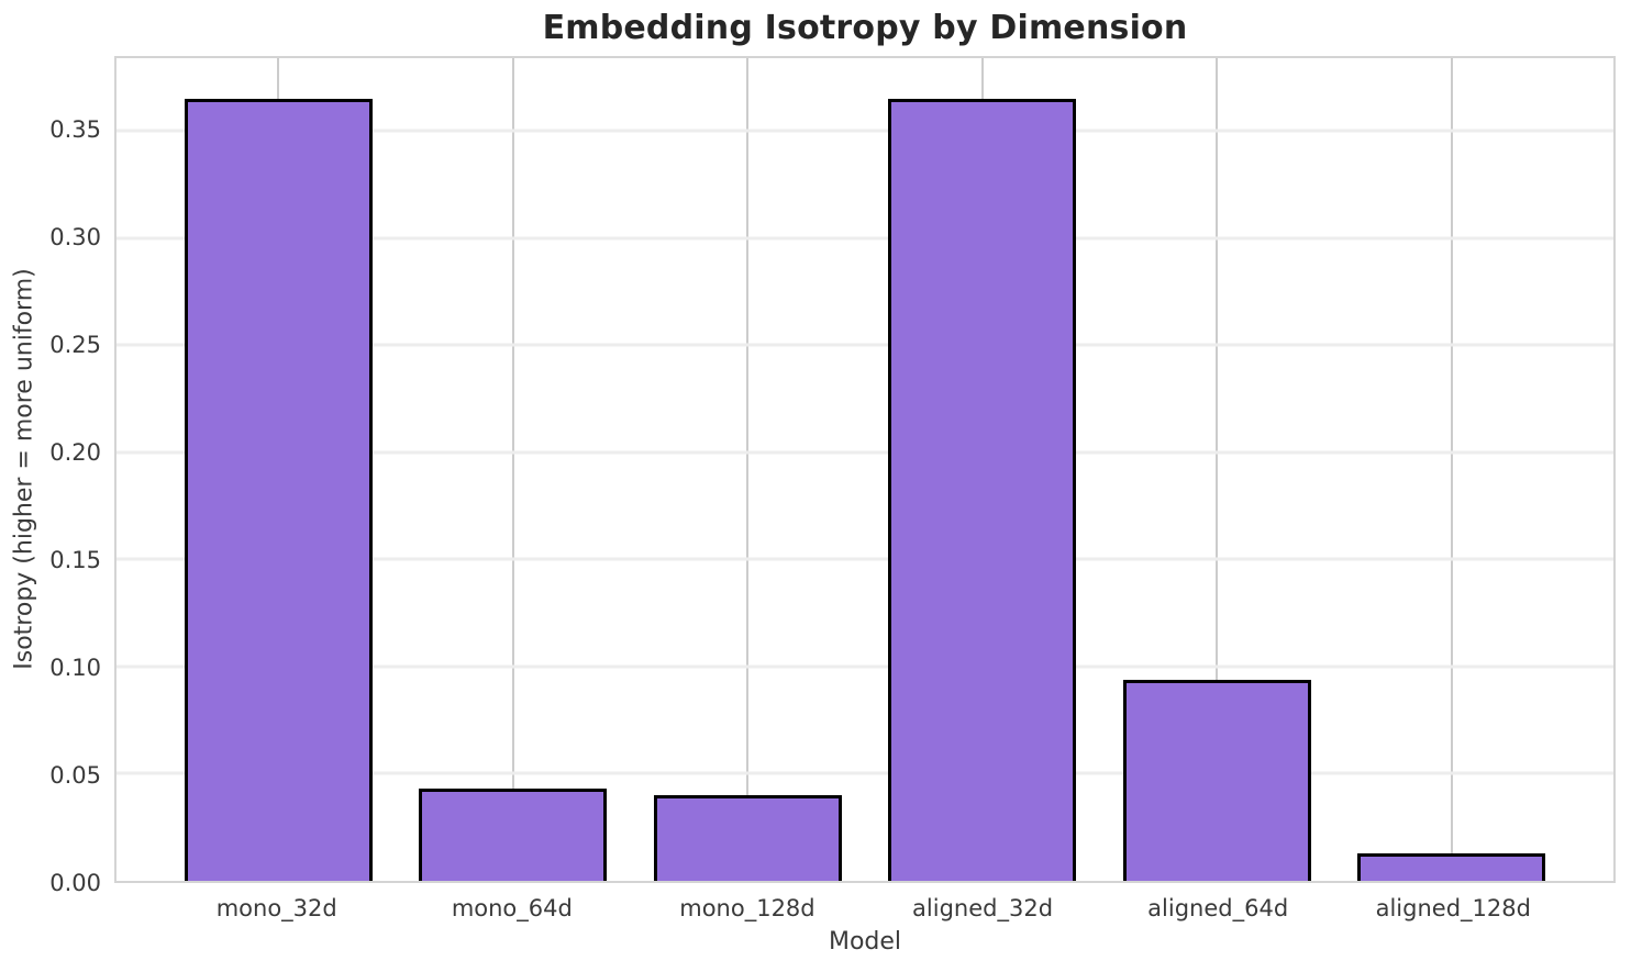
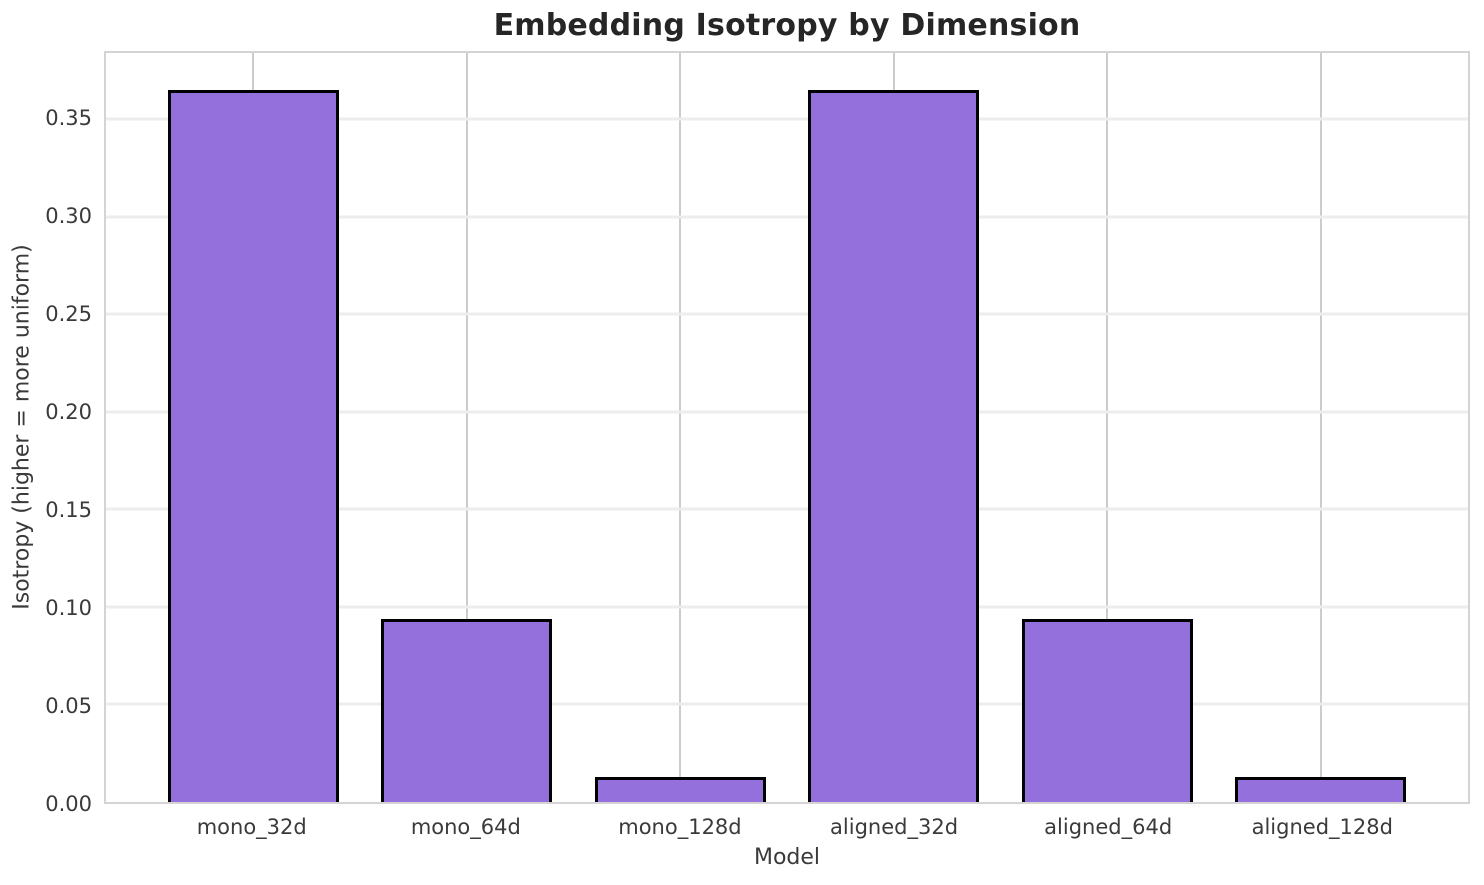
mono_64d: 0.043 -> 0.094
mono_128d: 0.040 -> 0.013
